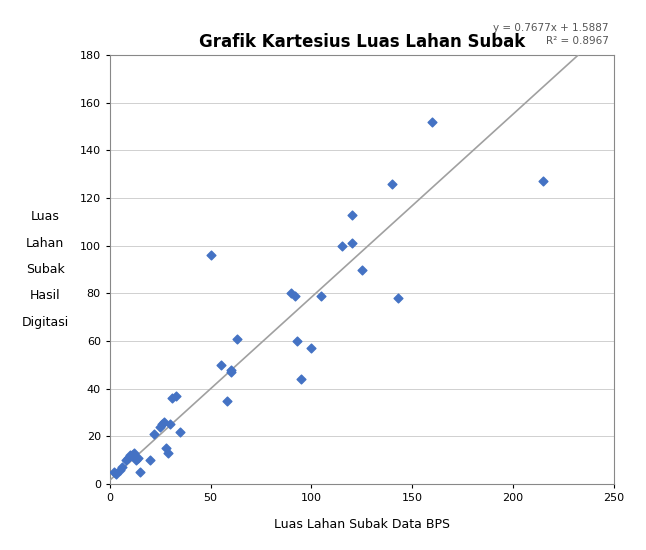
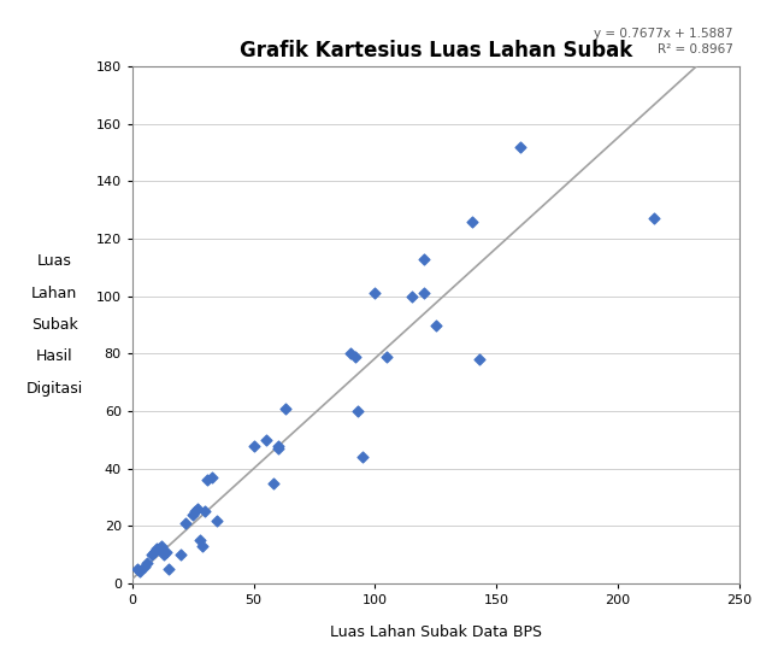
50: 96 -> 48
100: 57 -> 101
